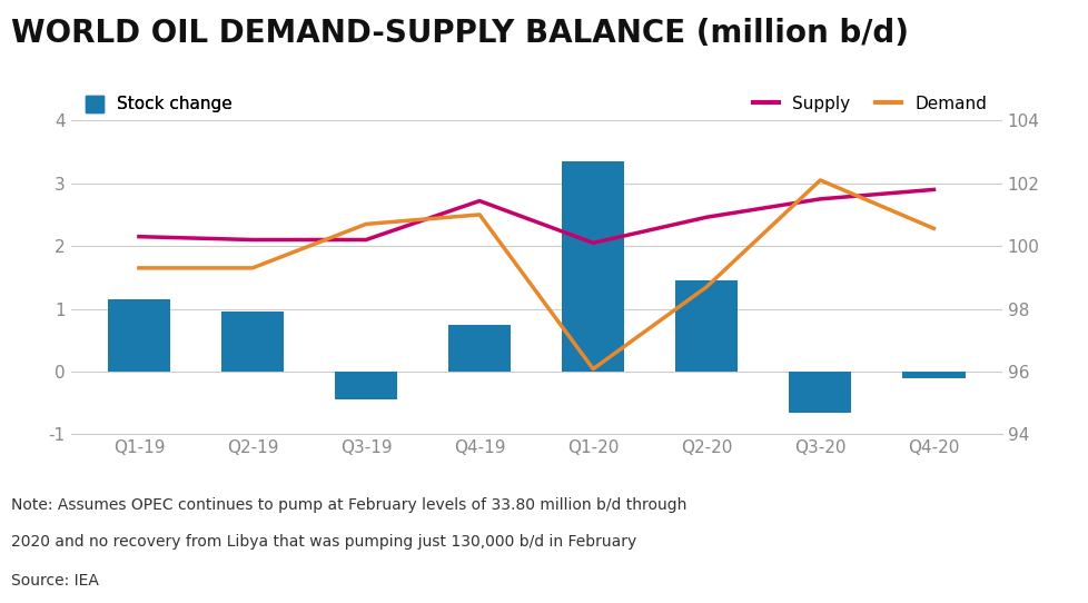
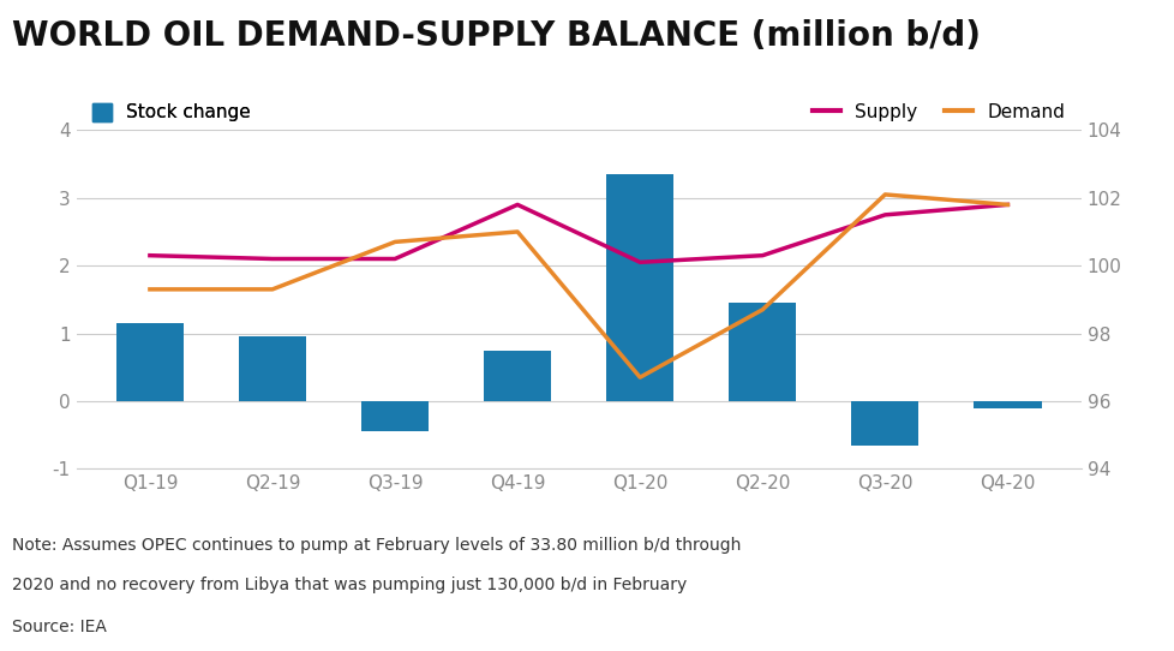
Supply/Q4-19: 2.72 -> 2.90
Demand/Q1-20: 0.04 -> 0.35
Supply/Q2-20: 2.46 -> 2.15
Demand/Q4-20: 2.28 -> 2.90
